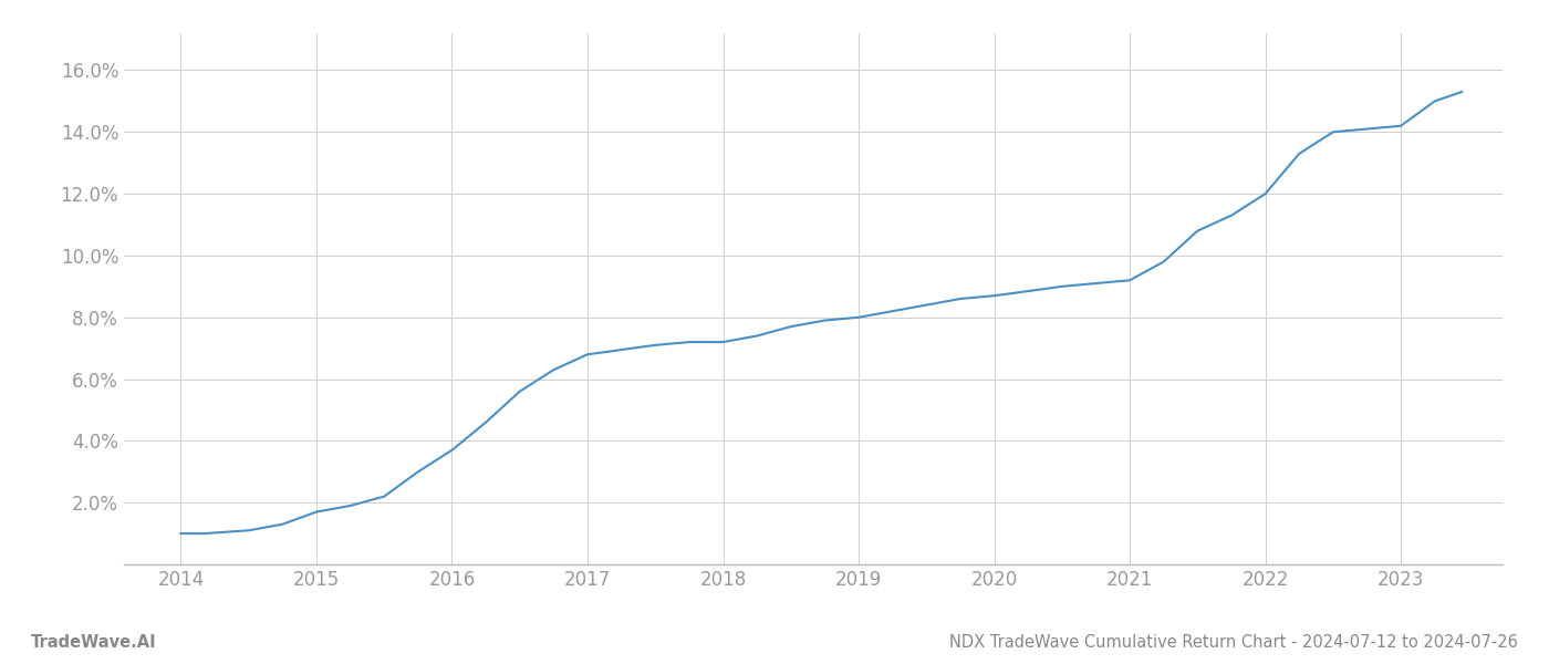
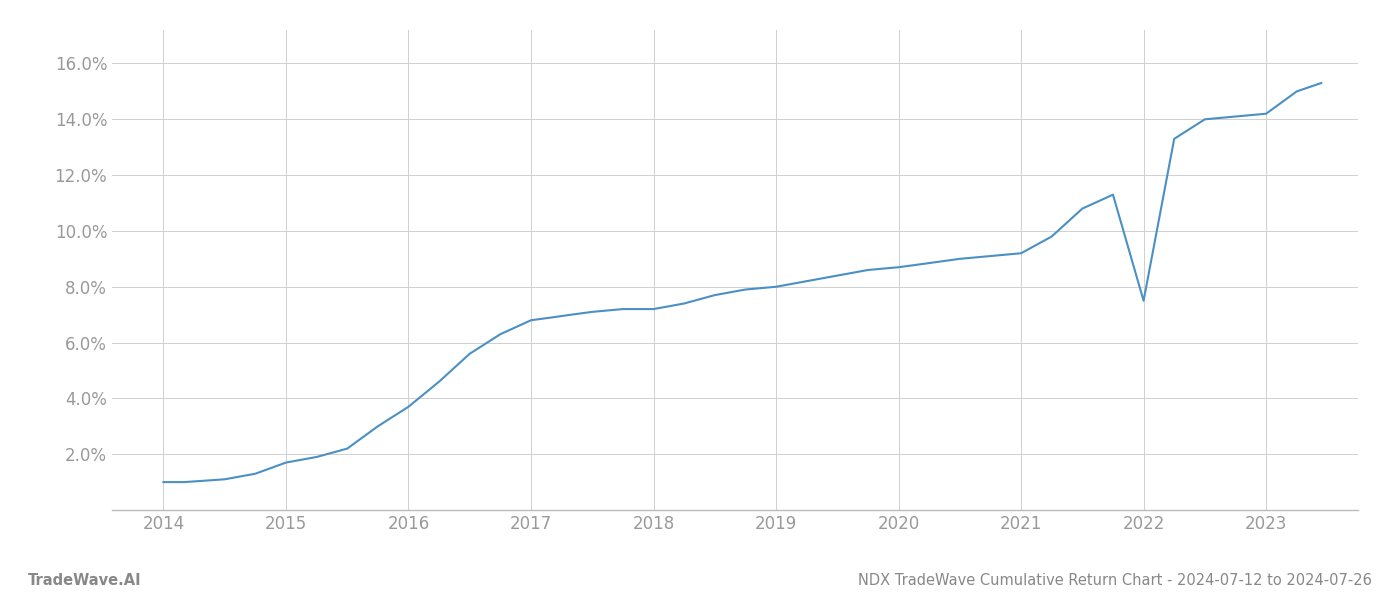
2022: 12.0% -> 7.5%
